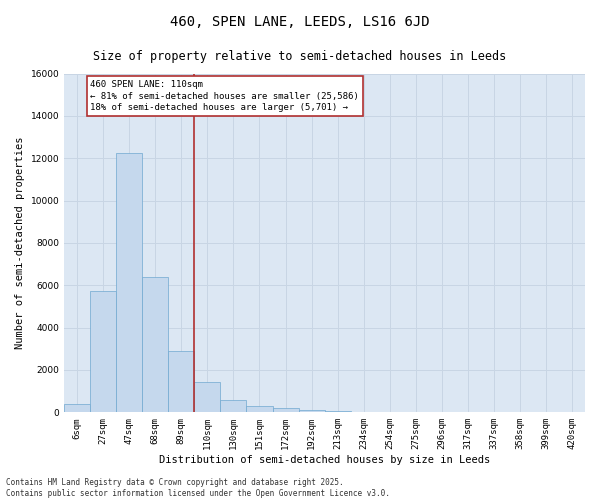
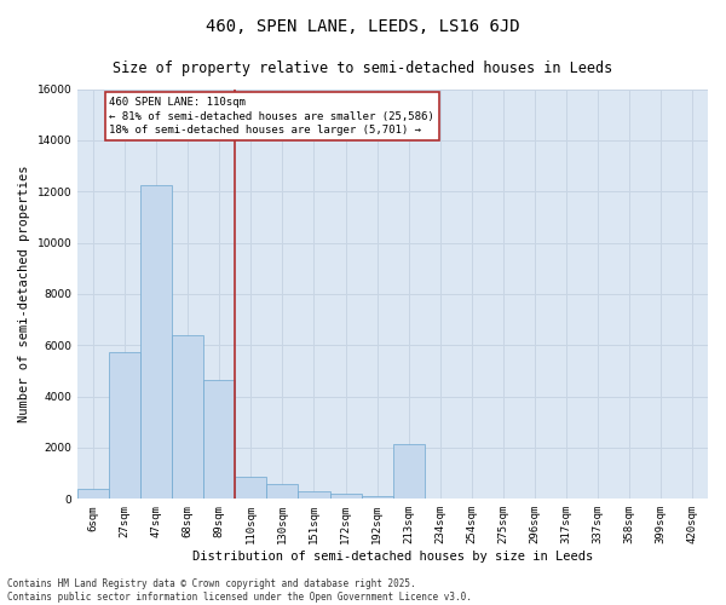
89sqm: 2900 -> 4650
110sqm: 1450 -> 850
213sqm: 60 -> 2150
